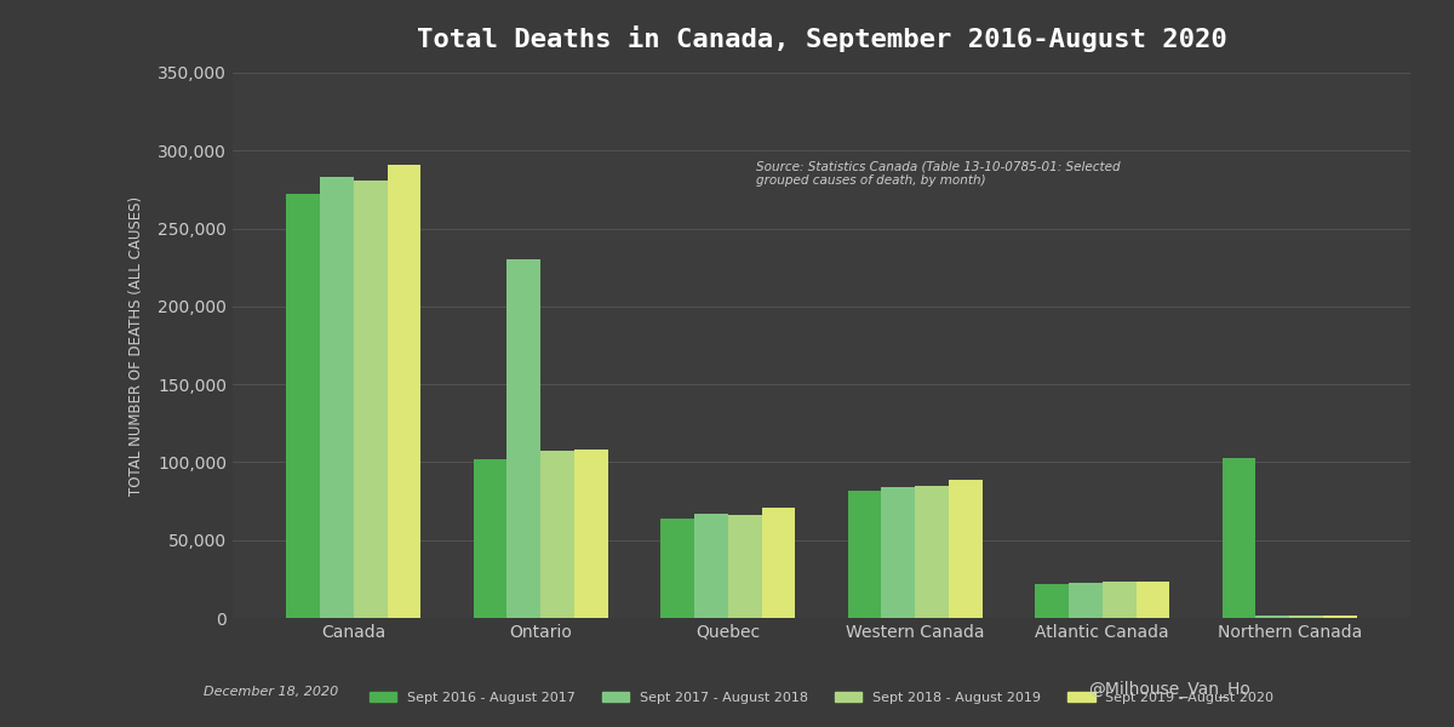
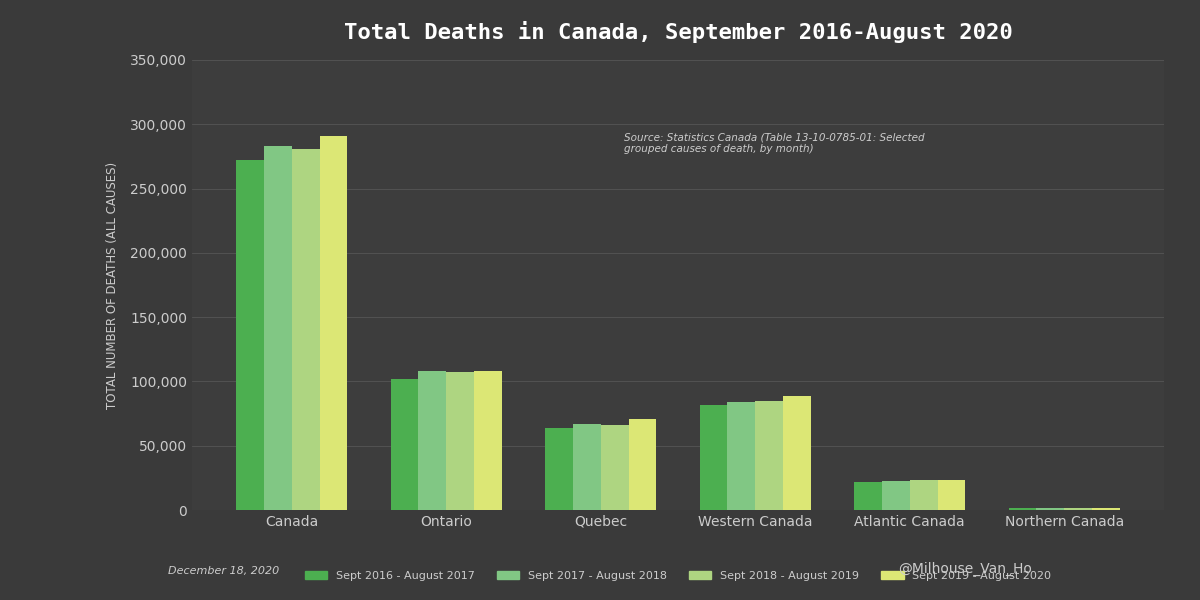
Sept 2017 - August 2018/Ontario: 230,000 -> 108,000
Sept 2016 - August 2017/Northern Canada: 103,000 -> 1,000
